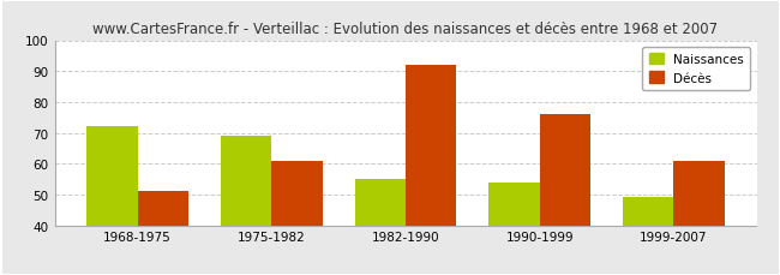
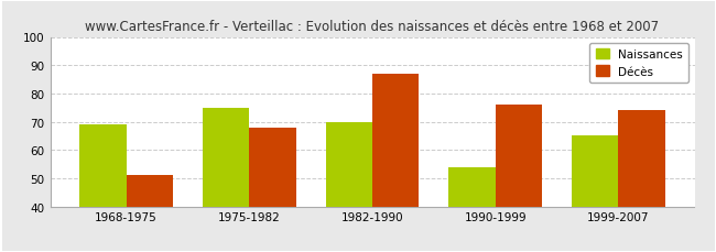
Naissances/1968-1975: 72 -> 69
Naissances/1975-1982: 69 -> 75
Décès/1975-1982: 61 -> 68
Naissances/1982-1990: 55 -> 70
Décès/1982-1990: 92 -> 87
Naissances/1999-2007: 49 -> 65
Décès/1999-2007: 61 -> 74
